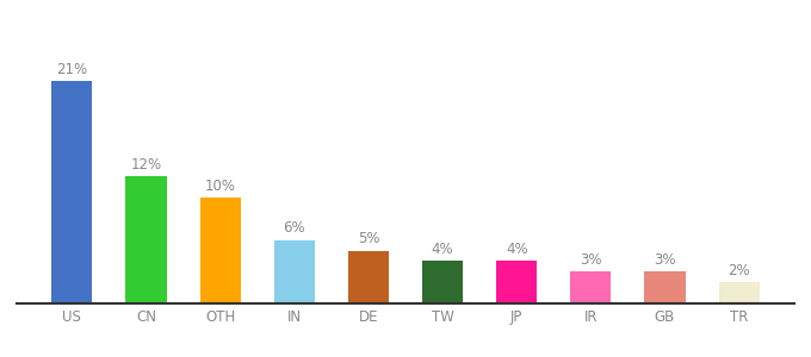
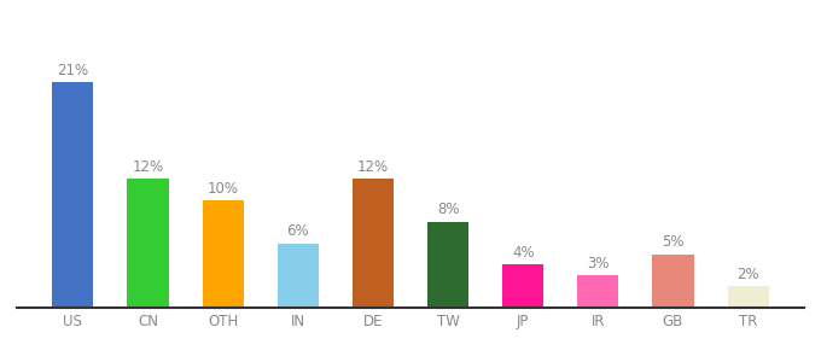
DE: 5% -> 12%
TW: 4% -> 8%
GB: 3% -> 5%
